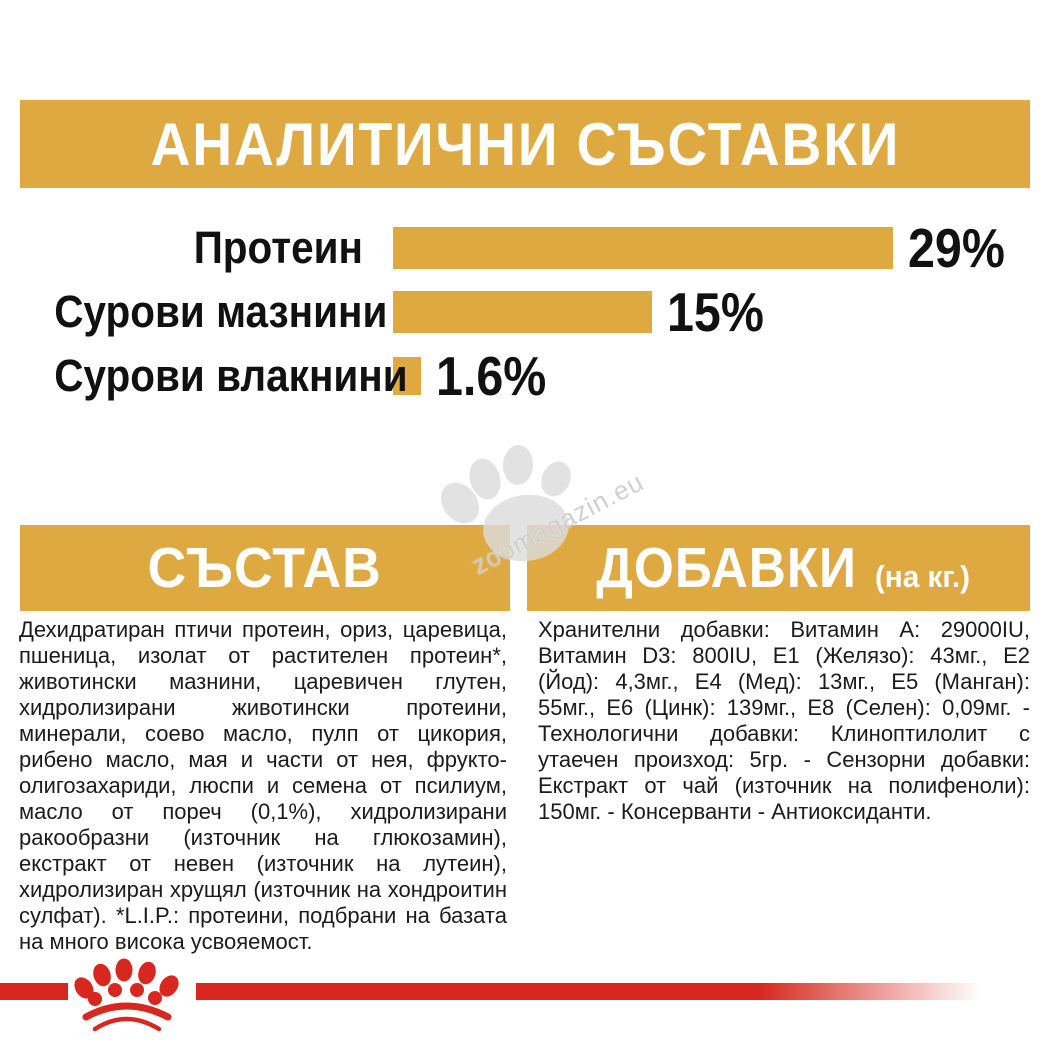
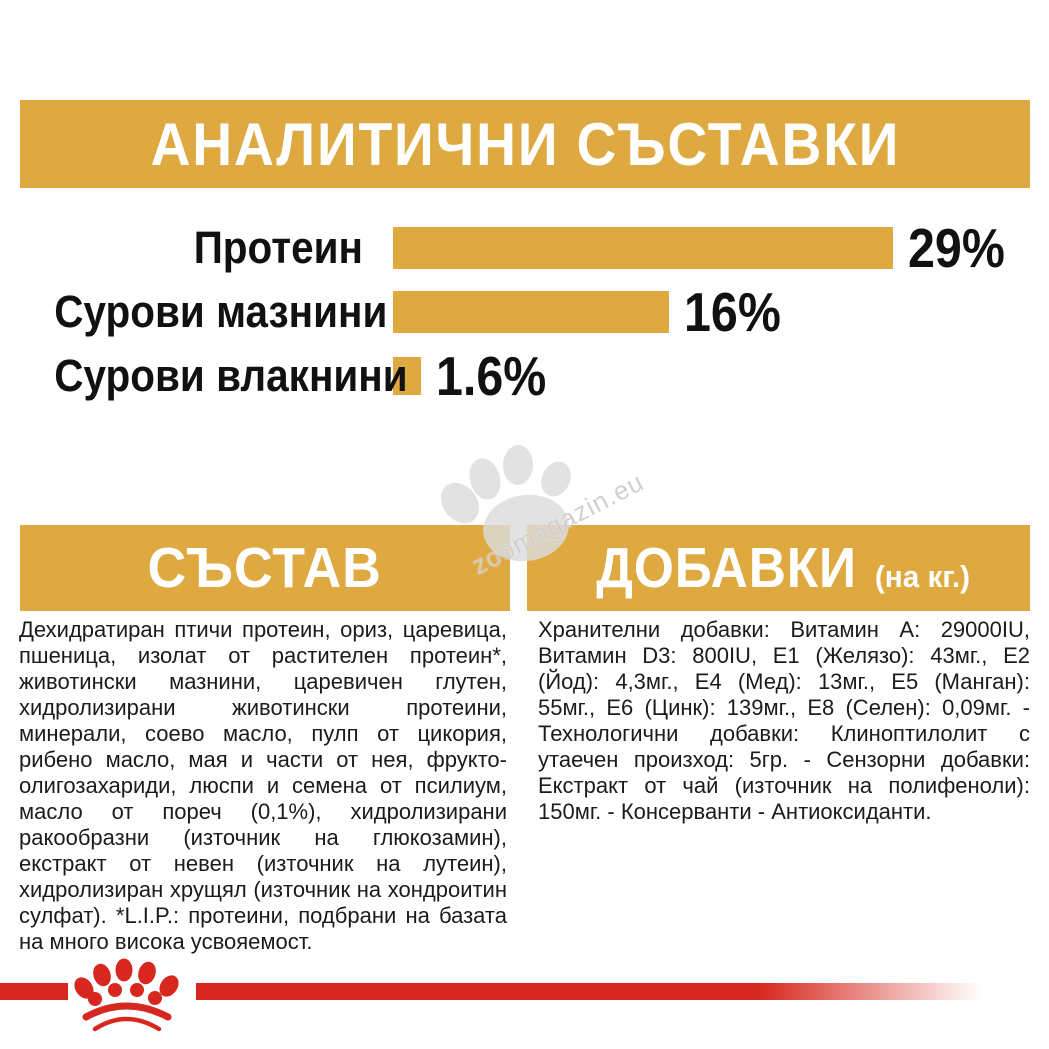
Сурови мазнини: 15% -> 16%
